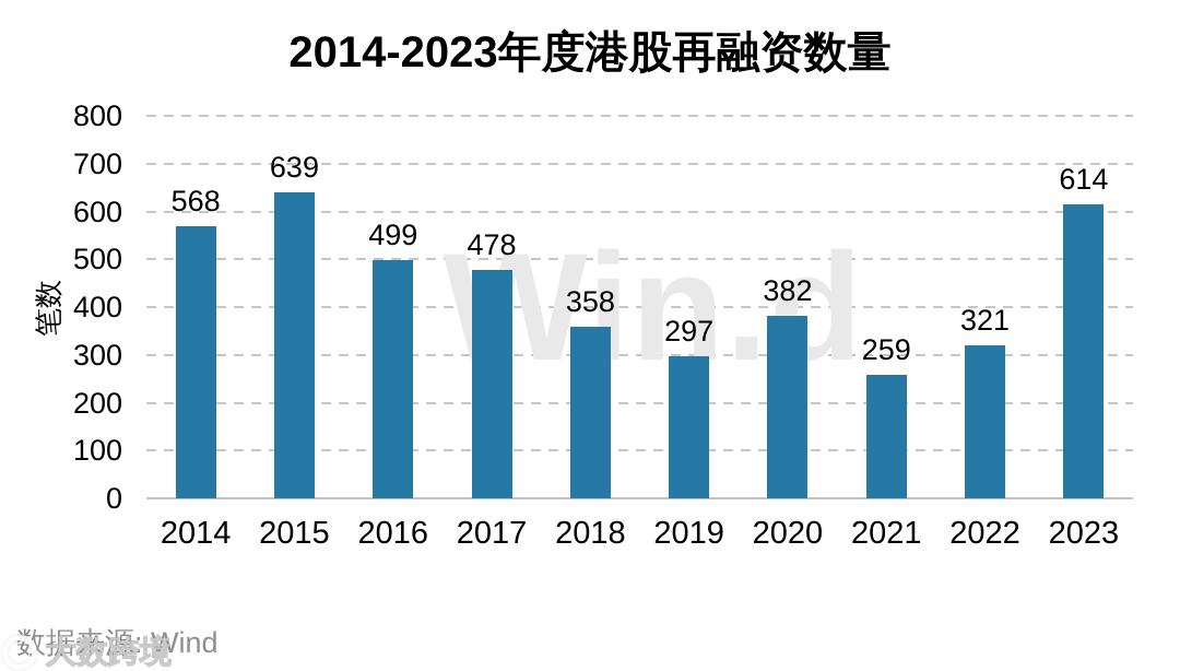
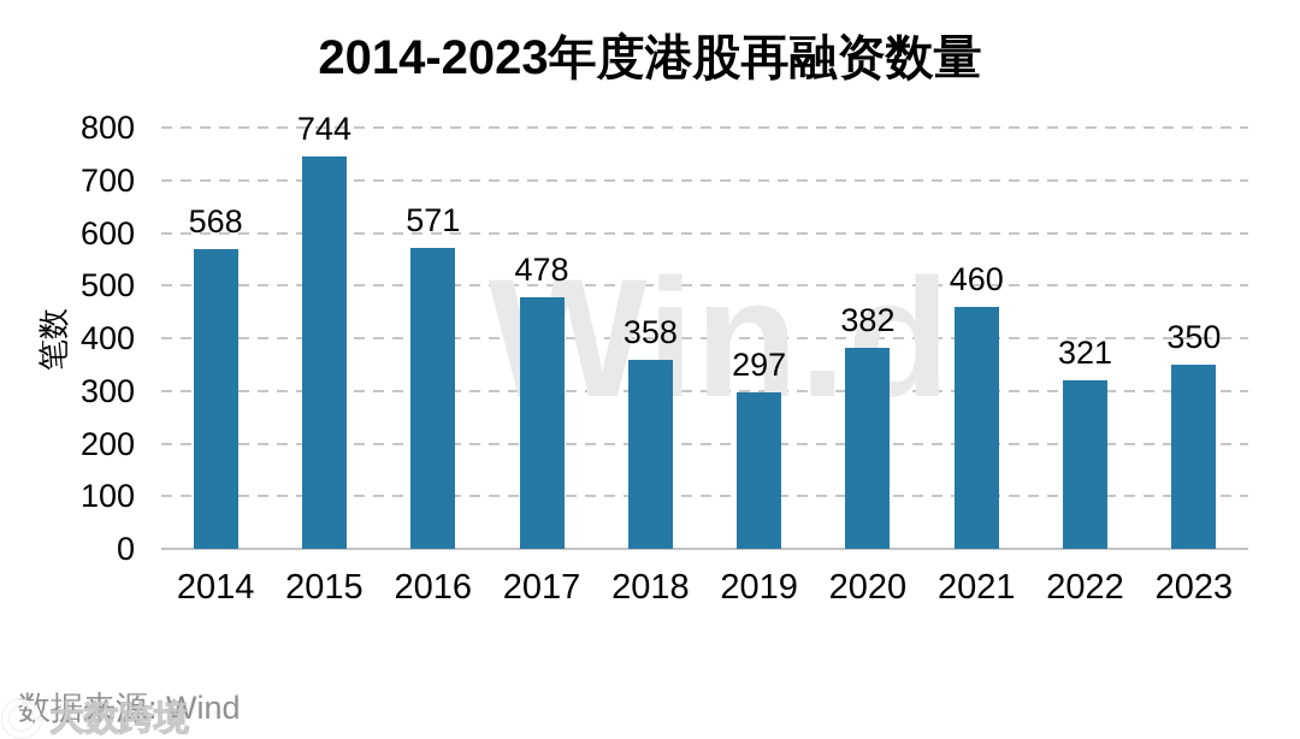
2015: 639 -> 744
2016: 499 -> 571
2021: 259 -> 460
2023: 614 -> 350
